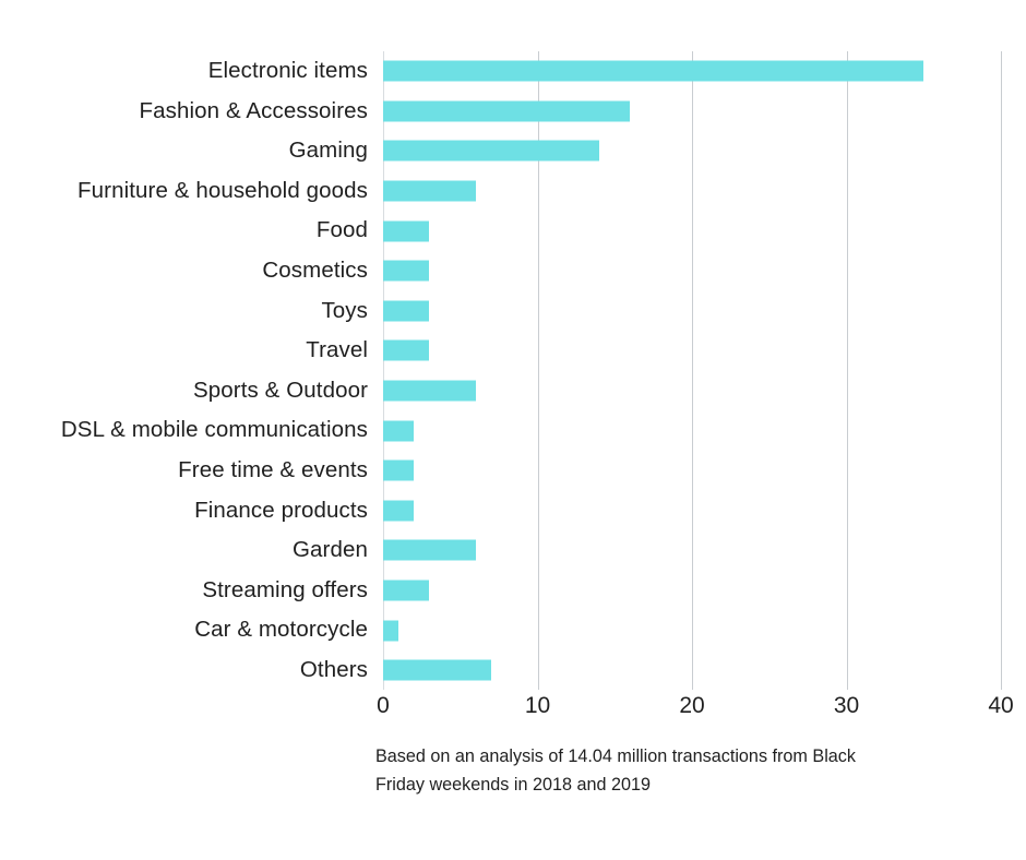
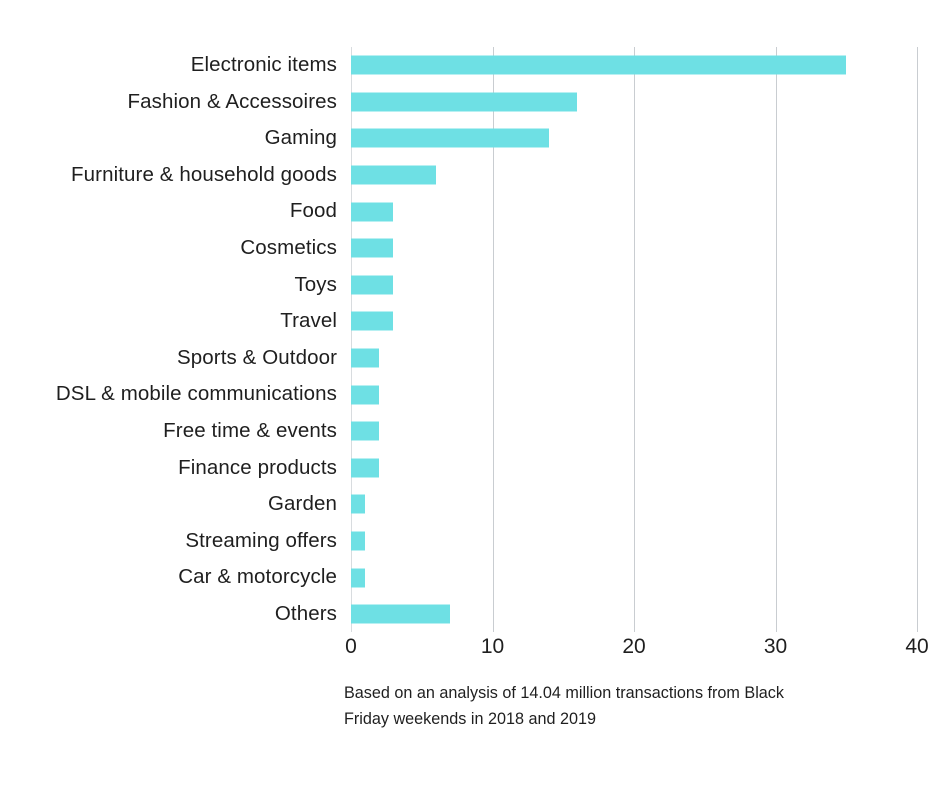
Sports & Outdoor: 6 -> 2
Garden: 6 -> 1
Streaming offers: 3 -> 1
